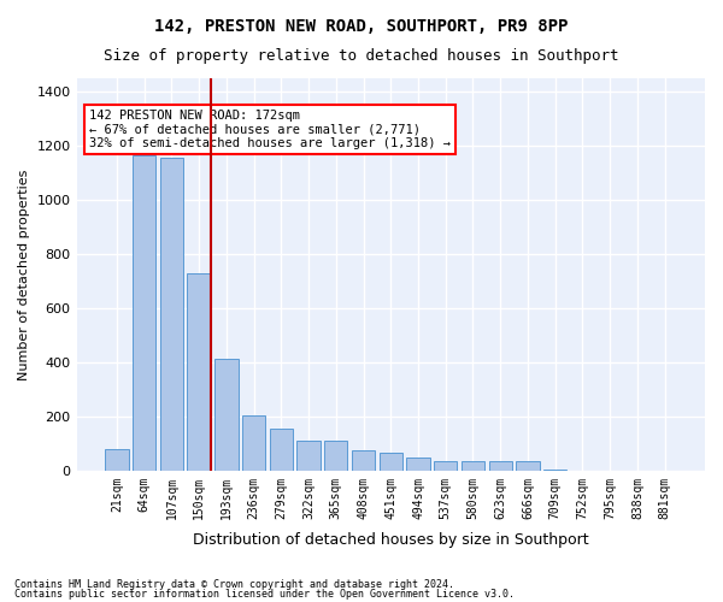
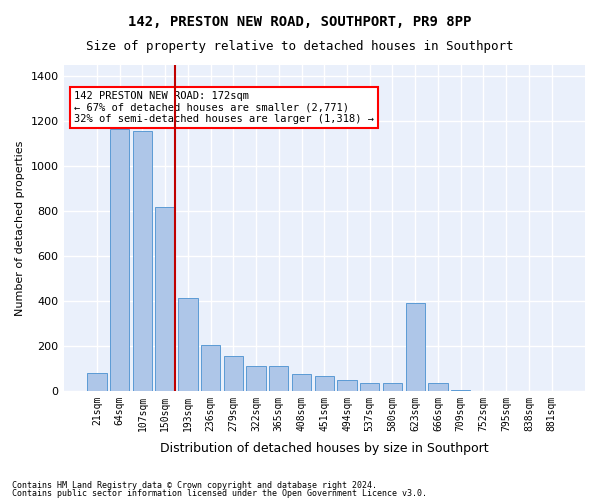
150sqm: 730 -> 820
623sqm: 35 -> 390
